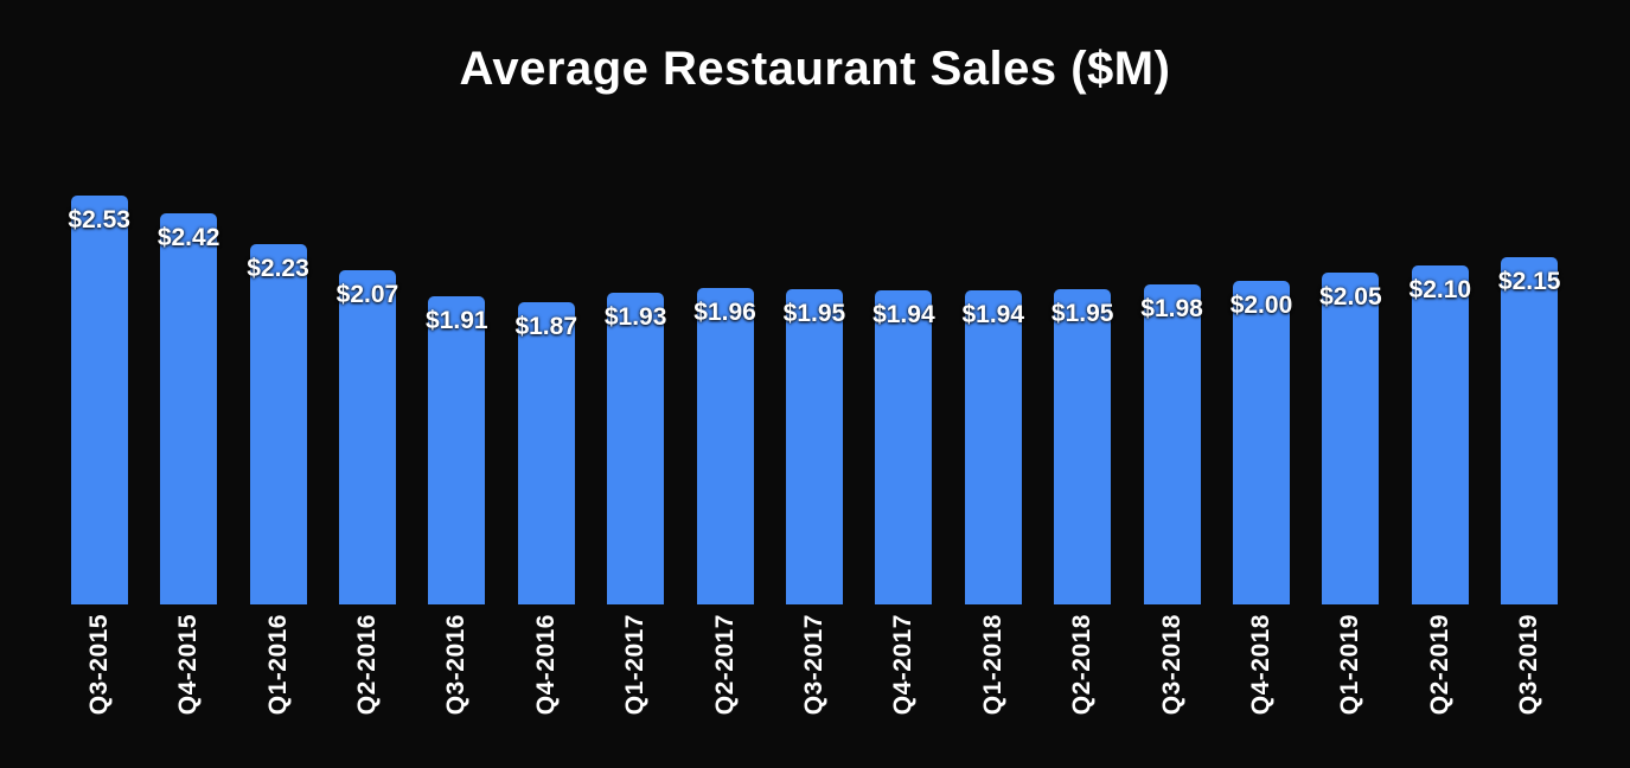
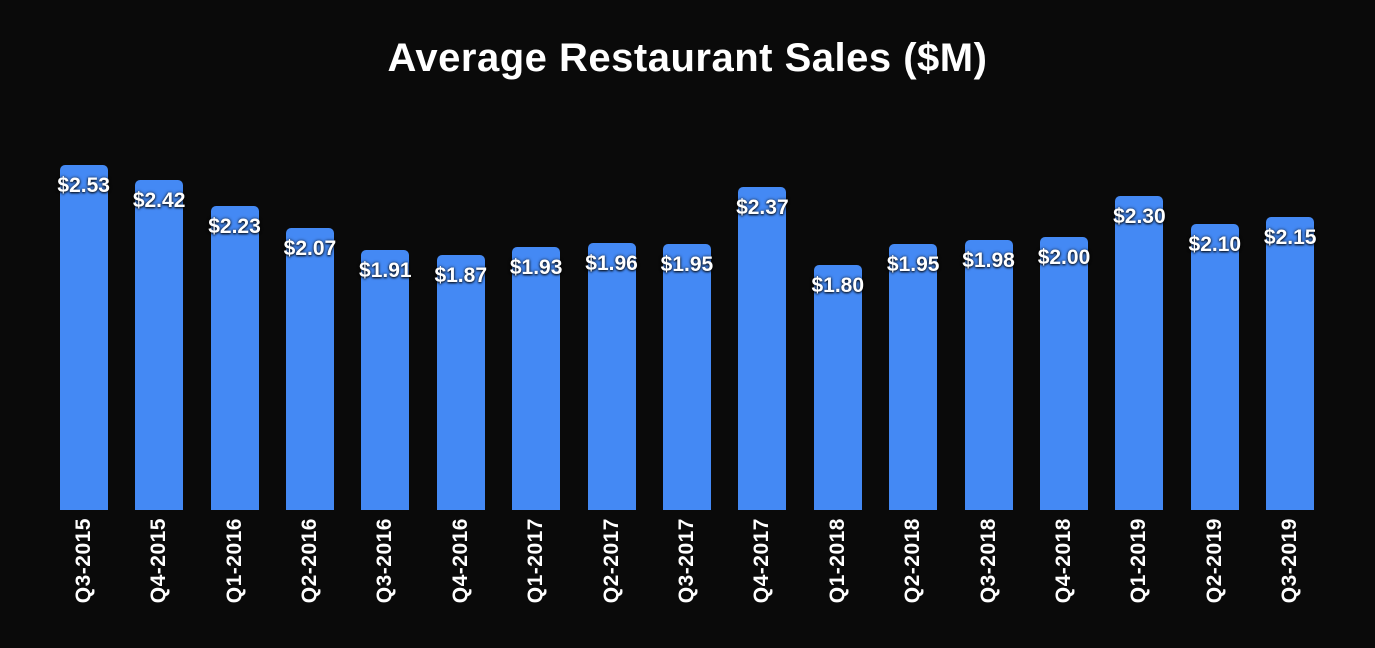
Q4-2017: $1.94 -> $2.37
Q1-2018: $1.94 -> $1.80
Q1-2019: $2.05 -> $2.30
